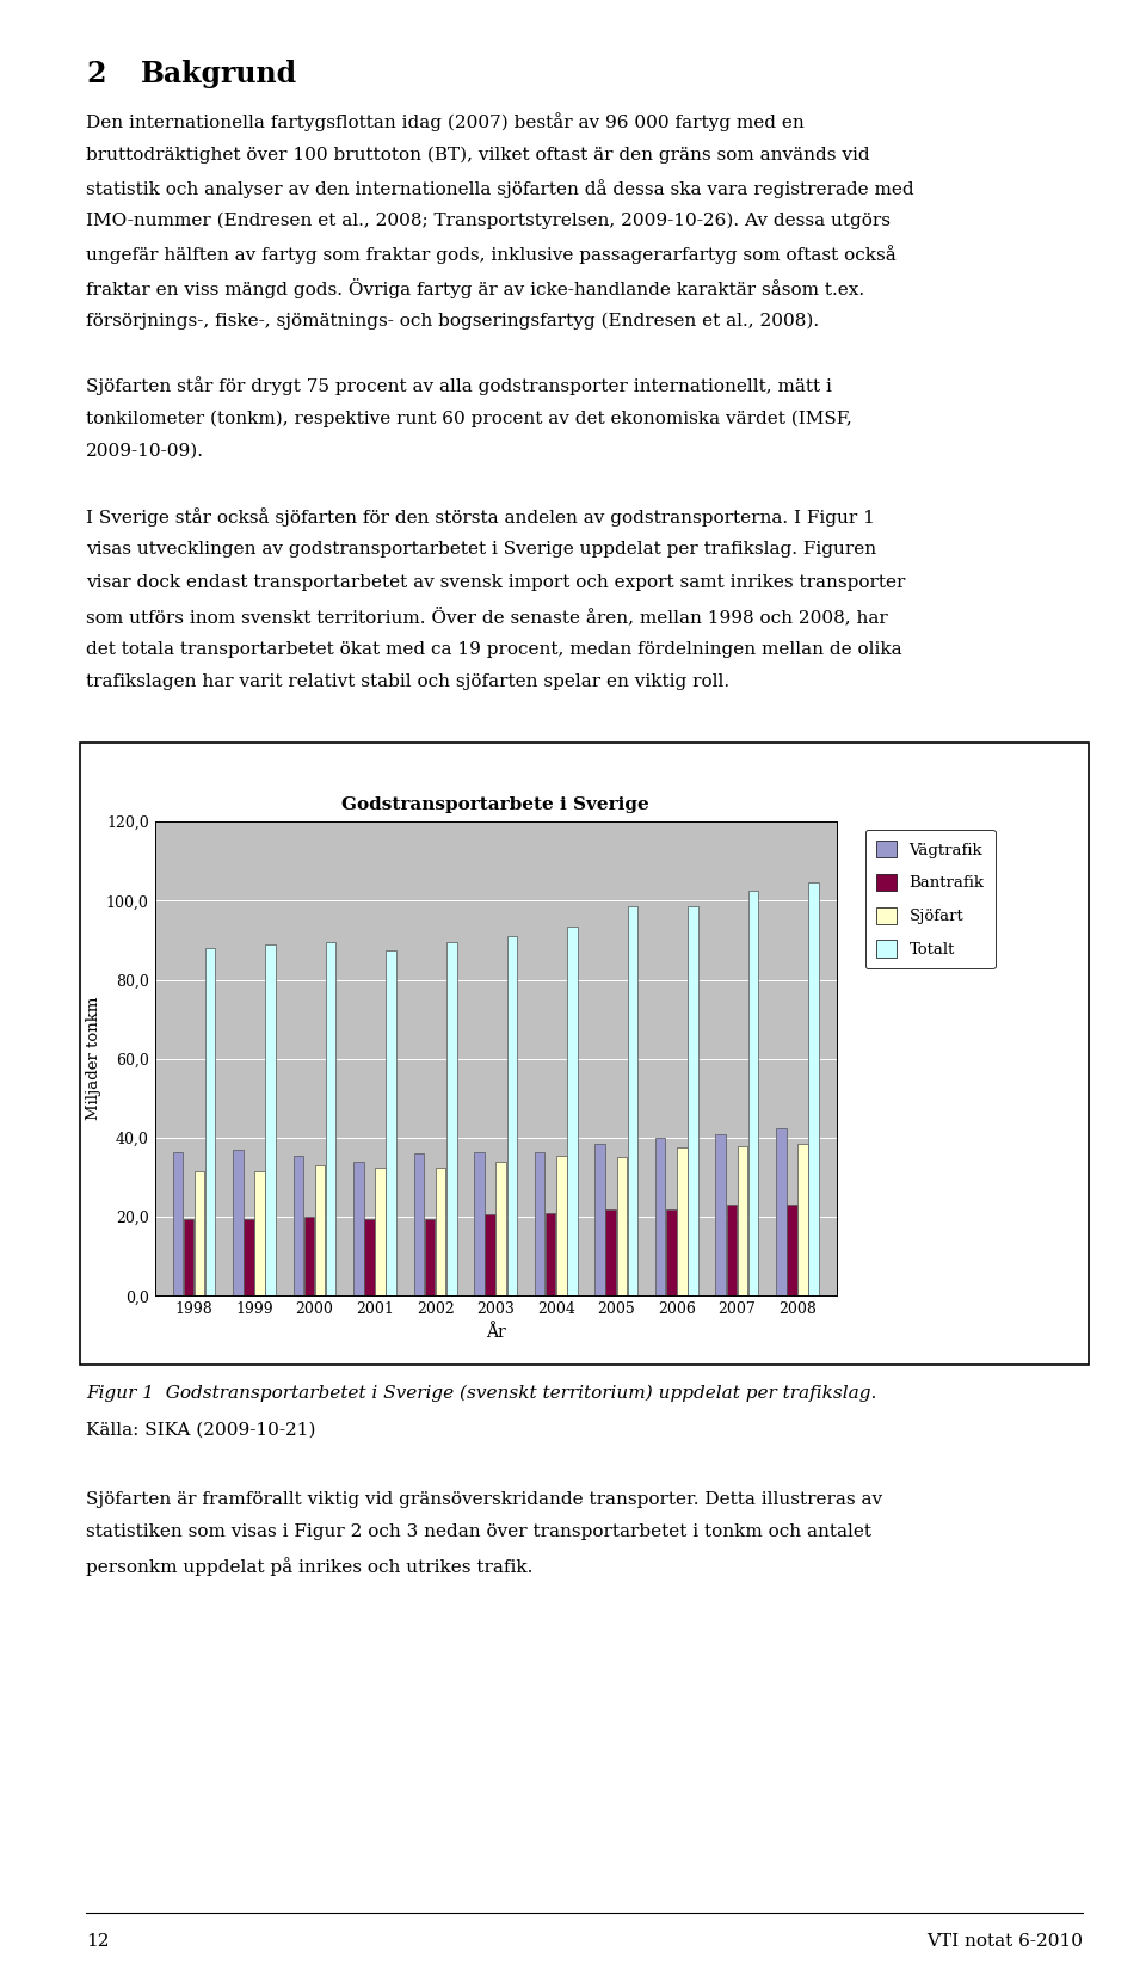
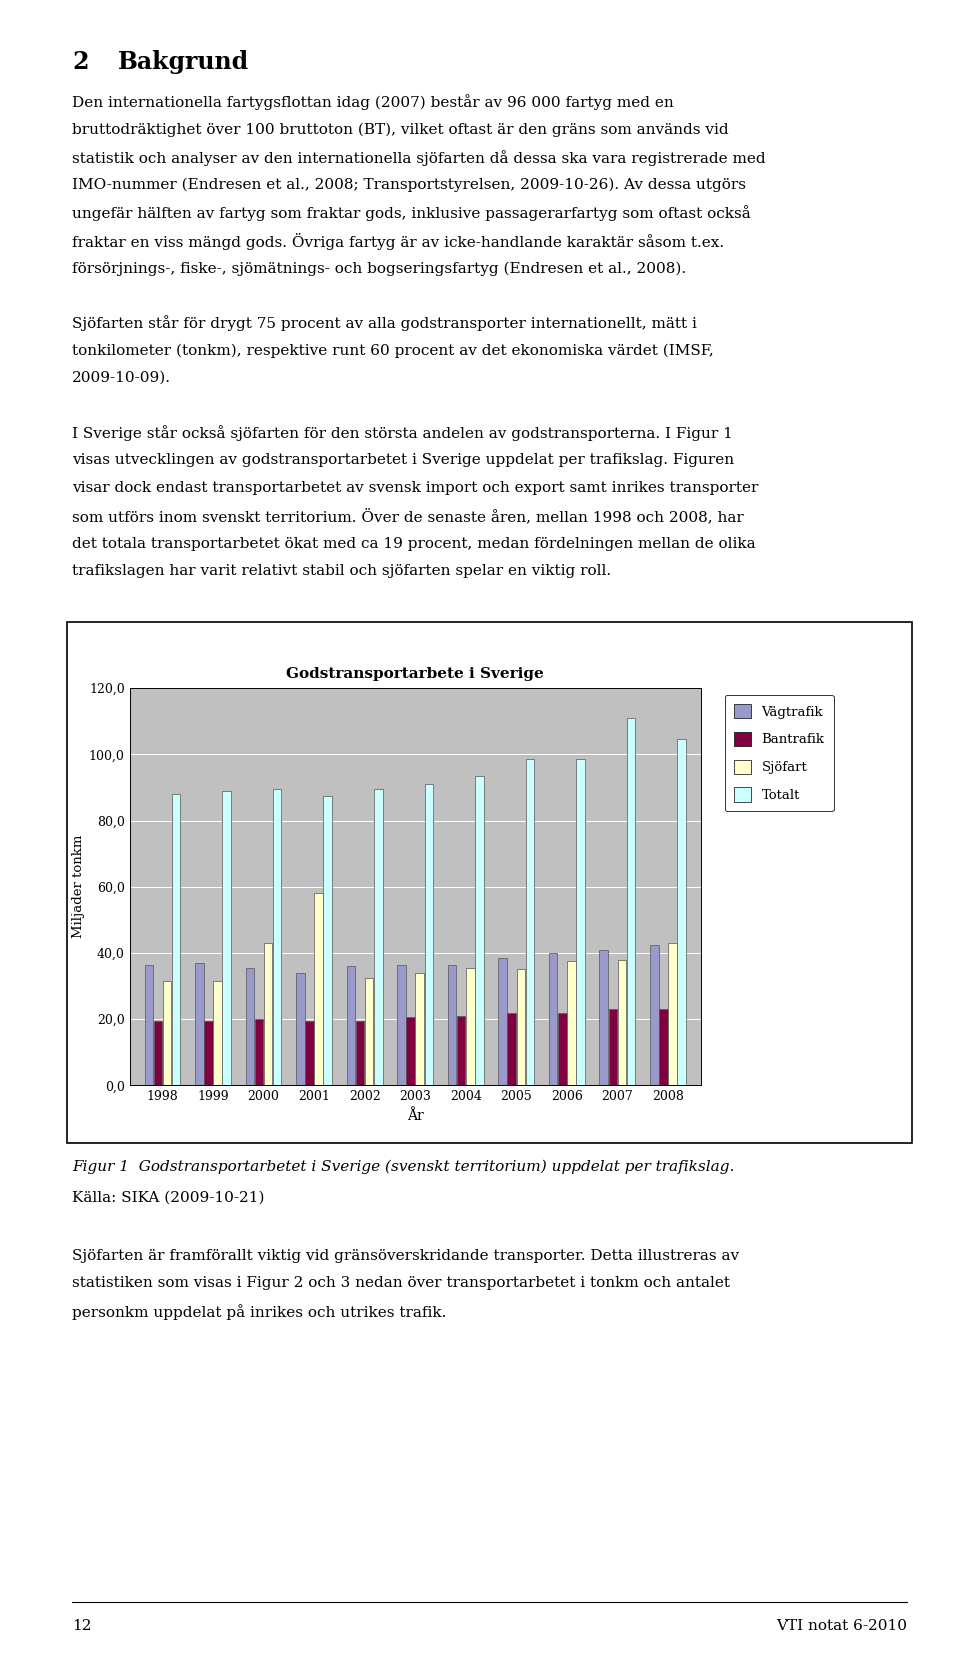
Sjöfart/2000: 33,0 -> 43,0
Sjöfart/2001: 32,5 -> 58,0
Totalt/2007: 102,5 -> 111,0
Sjöfart/2008: 38,5 -> 43,0
